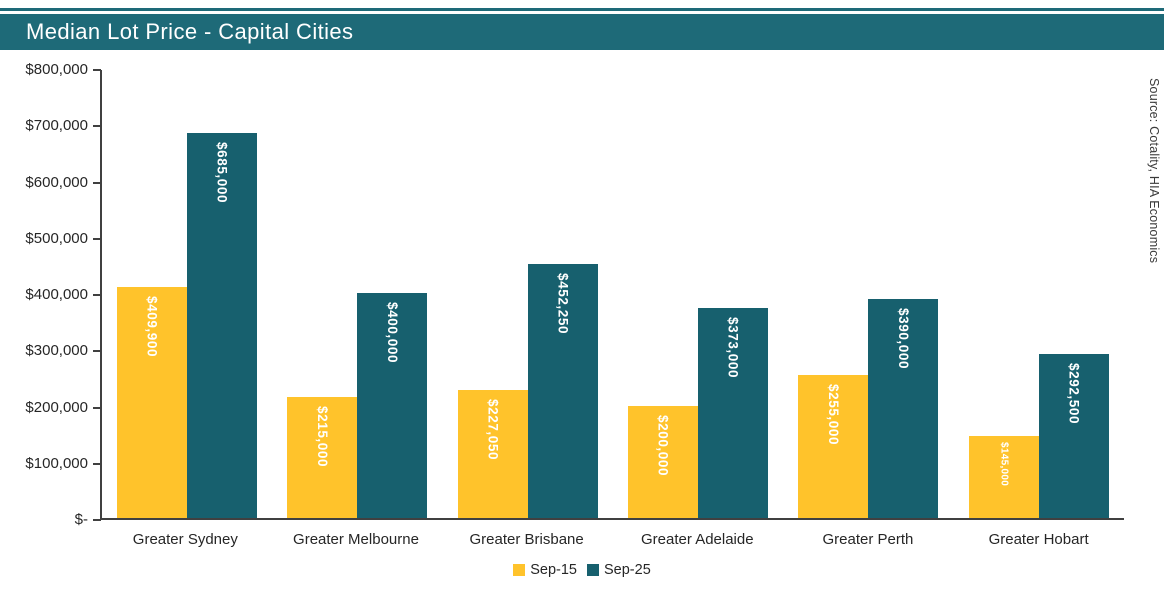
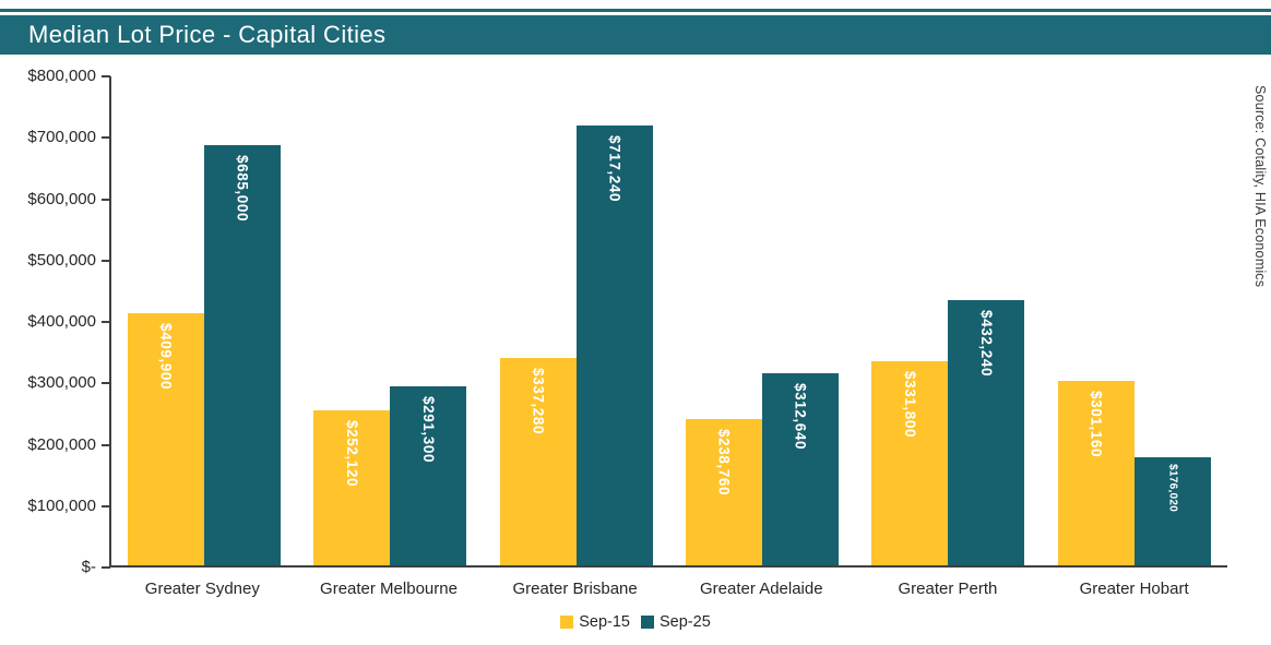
Sep-15/Greater Melbourne: $215,000 -> $252,120
Sep-25/Greater Melbourne: $400,000 -> $291,300
Sep-15/Greater Brisbane: $227,050 -> $337,280
Sep-25/Greater Brisbane: $452,250 -> $717,240
Sep-15/Greater Adelaide: $200,000 -> $238,760
Sep-25/Greater Adelaide: $373,000 -> $312,640
Sep-15/Greater Perth: $255,000 -> $331,800
Sep-25/Greater Perth: $390,000 -> $432,240
Sep-15/Greater Hobart: $145,000 -> $301,160
Sep-25/Greater Hobart: $292,500 -> $176,020
